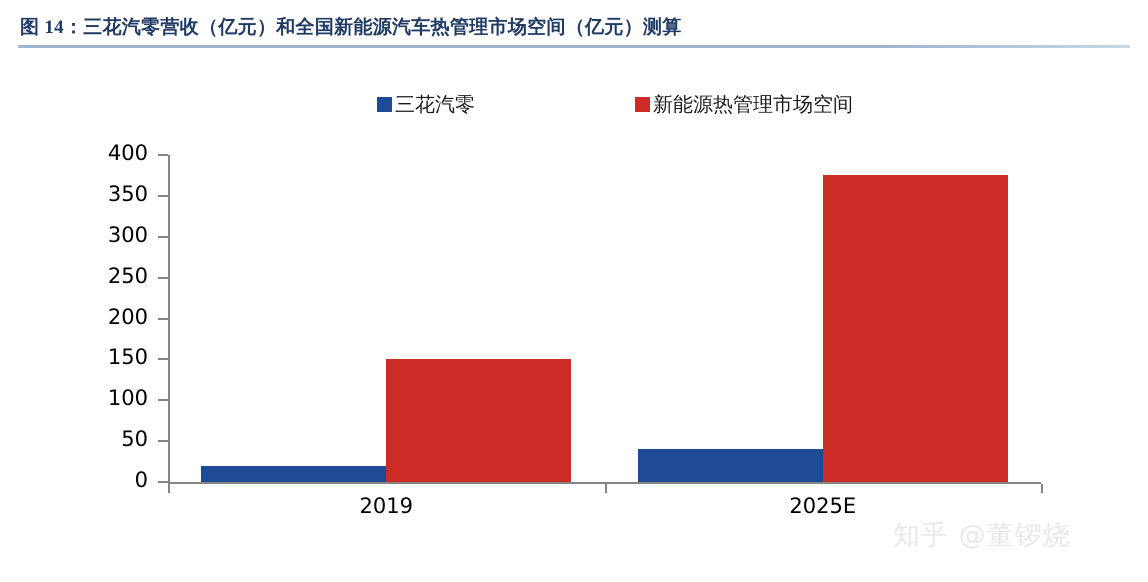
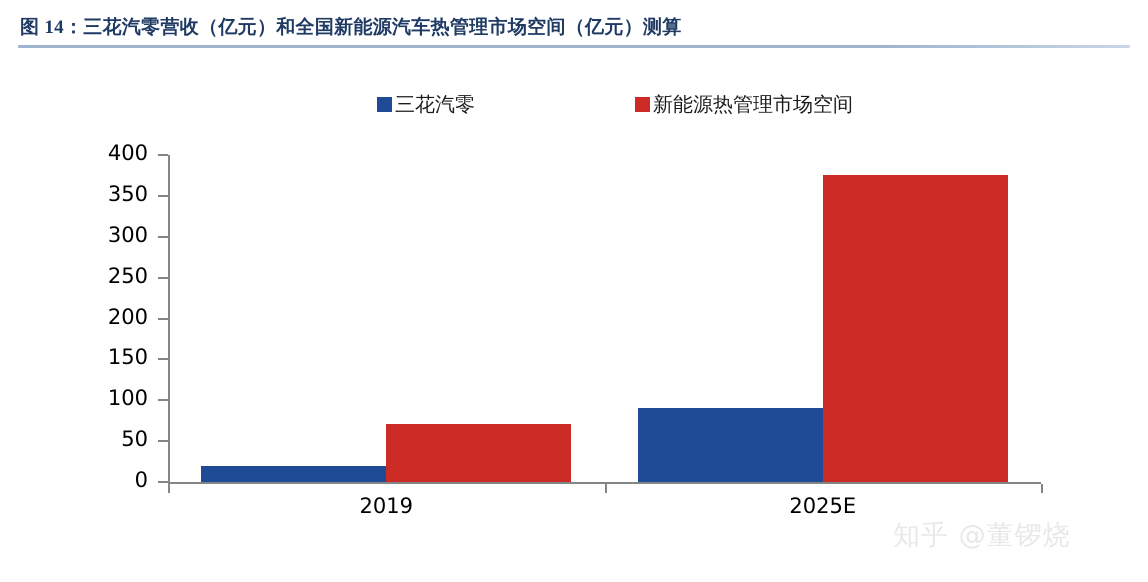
新能源热管理市场空间/2019: 150 -> 70
三花汽零/2025E: 40 -> 90
